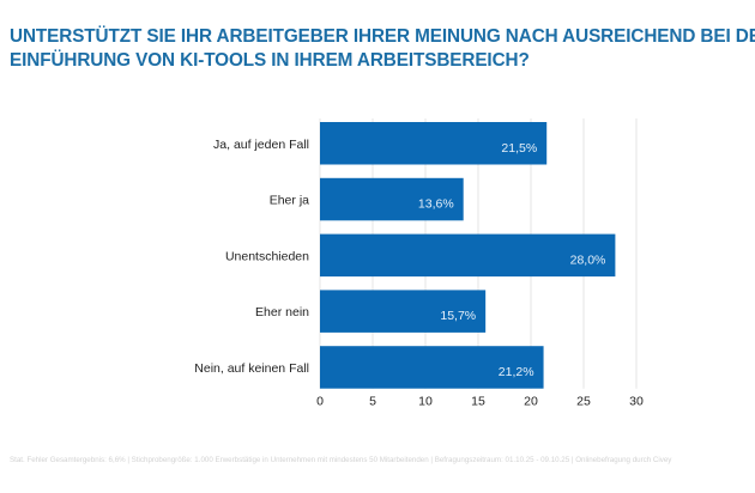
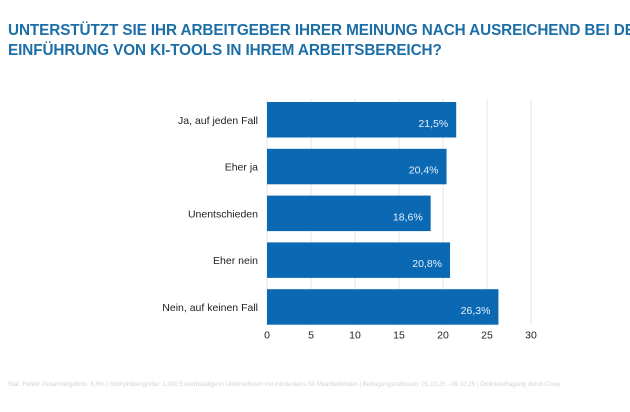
Eher ja: 13,6% -> 20,4%
Unentschieden: 28,0% -> 18,6%
Eher nein: 15,7% -> 20,8%
Nein, auf keinen Fall: 21,2% -> 26,3%
